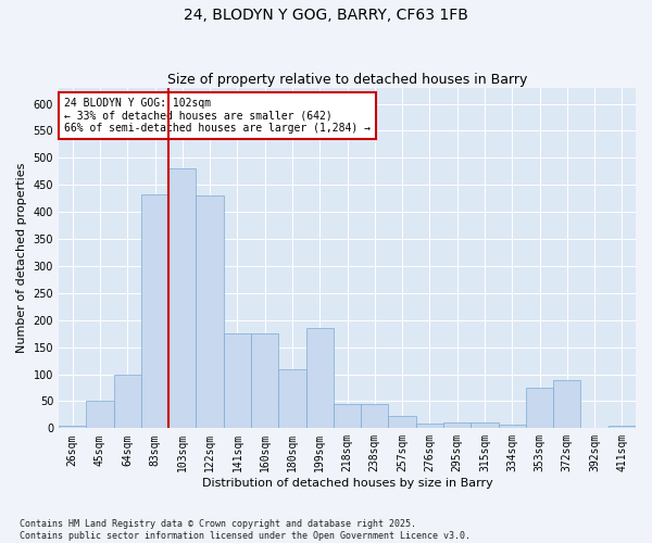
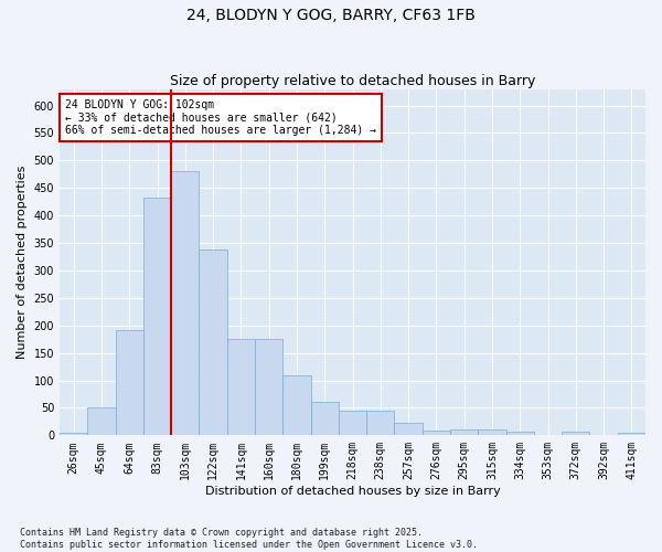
64sqm: 100 -> 191
122sqm: 430 -> 338
199sqm: 185 -> 60
353sqm: 75 -> 1
372sqm: 90 -> 6
